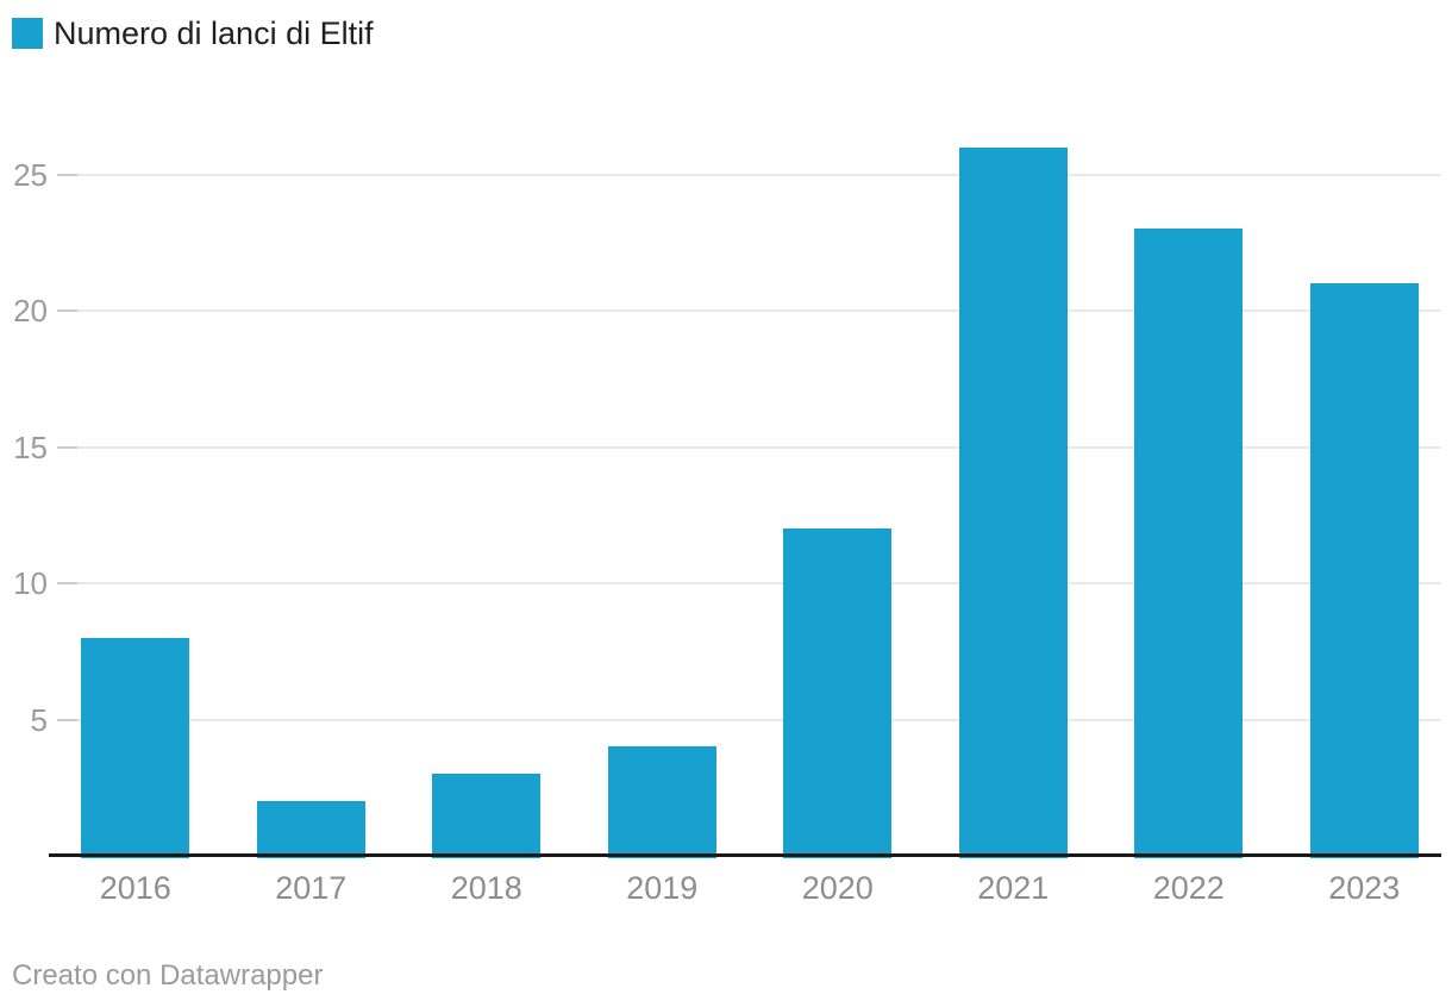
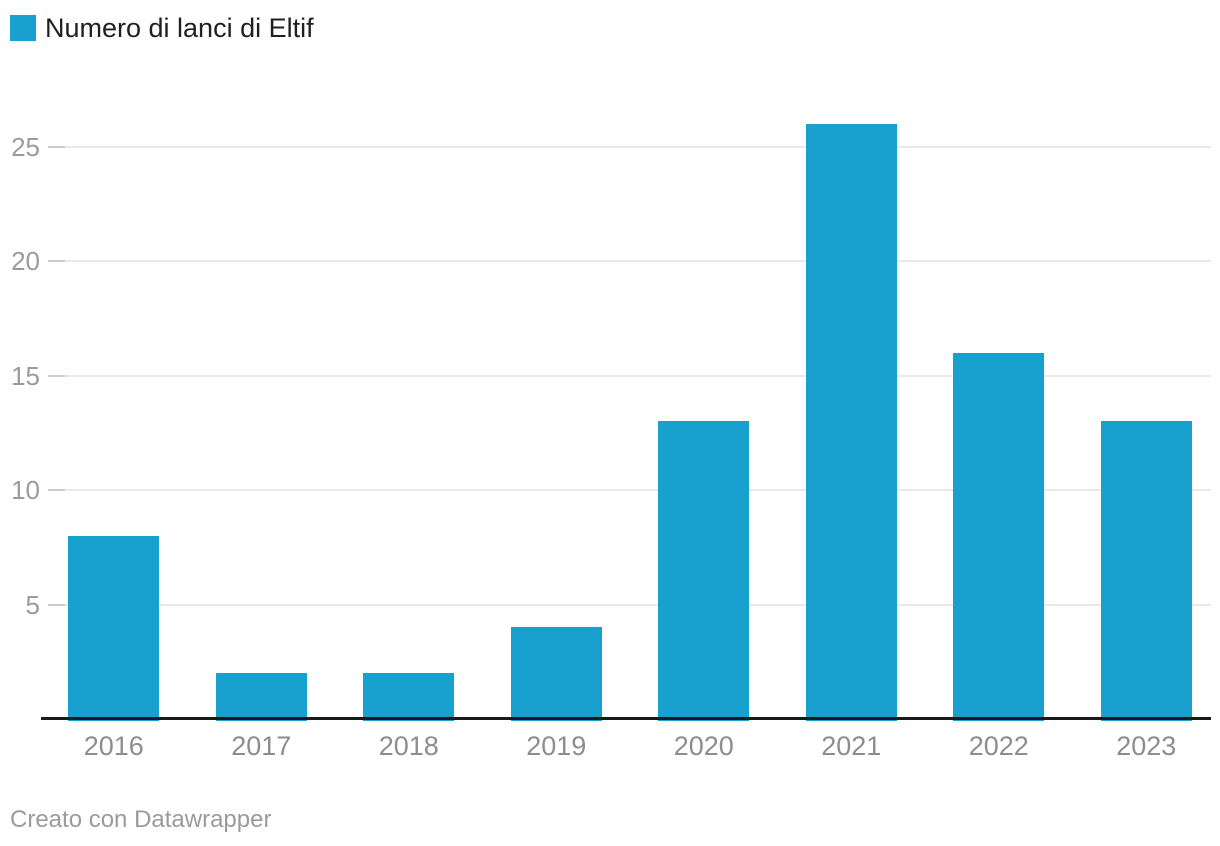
2018: 3 -> 2
2020: 12 -> 13
2022: 23 -> 16
2023: 21 -> 13
